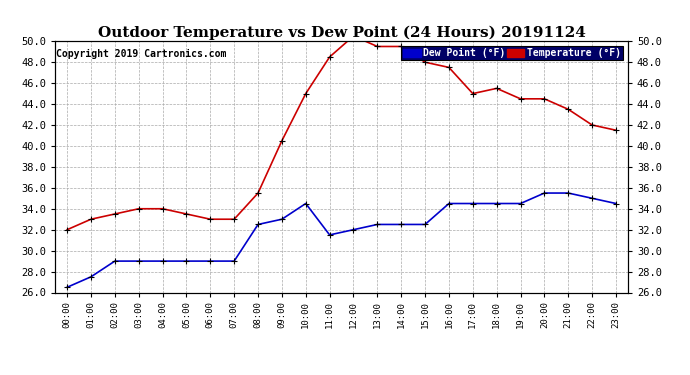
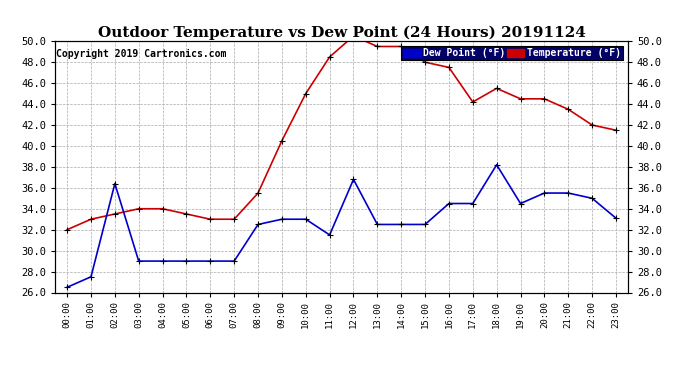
Dew Point (°F)/02:00: 29.0 -> 36.4
Dew Point (°F)/10:00: 34.5 -> 33.0
Dew Point (°F)/12:00: 32.0 -> 36.8
Temperature (°F)/17:00: 45.0 -> 44.2
Dew Point (°F)/18:00: 34.5 -> 38.2
Dew Point (°F)/23:00: 34.5 -> 33.1
